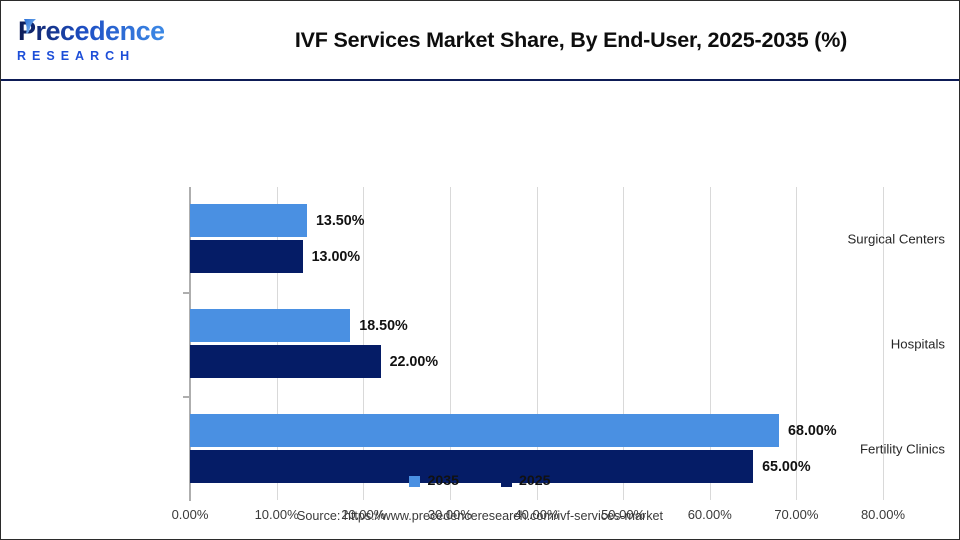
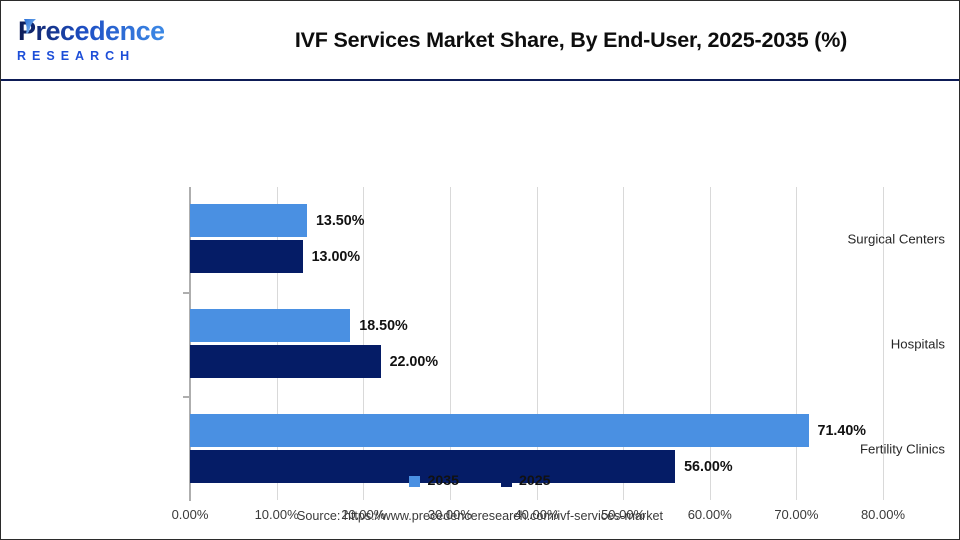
2035/Fertility Clinics: 68.00% -> 71.40%
2025/Fertility Clinics: 65.00% -> 56.00%
